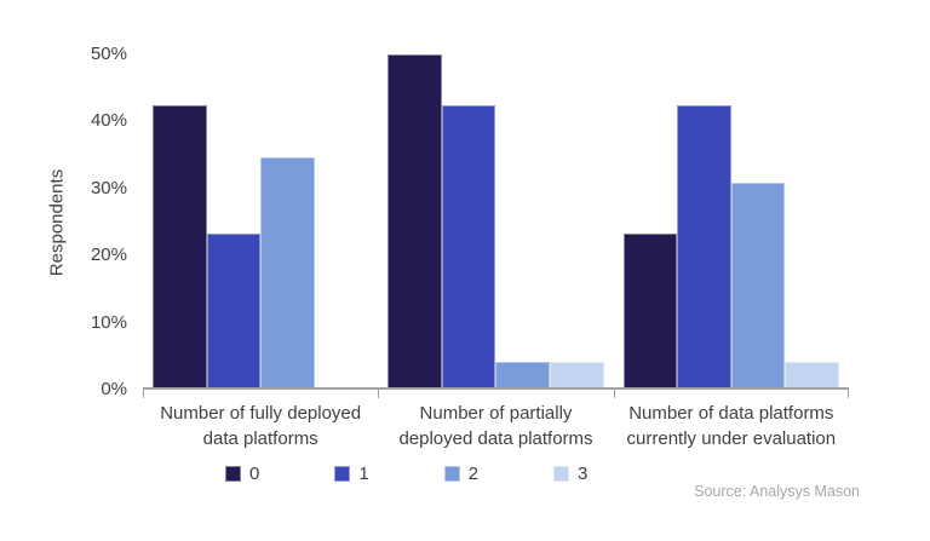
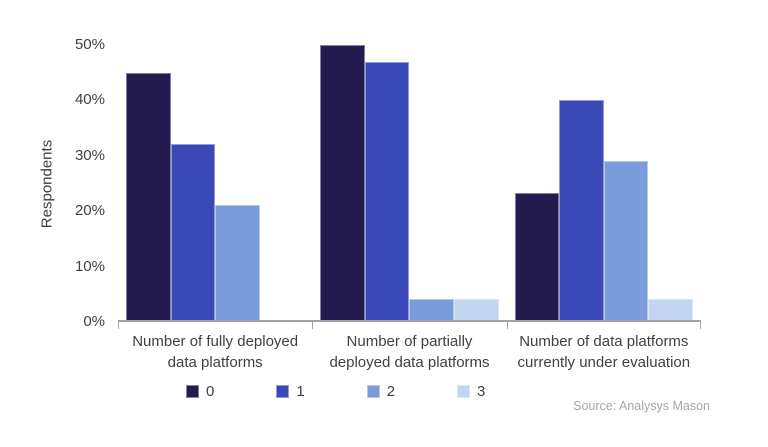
0/Number of fully deployed data platforms: 42% -> 45%
1/Number of fully deployed data platforms: 23% -> 32%
2/Number of fully deployed data platforms: 35% -> 21%
1/Number of partially deployed data platforms: 42% -> 47%
1/Number of data platforms currently under evaluation: 42% -> 40%
2/Number of data platforms currently under evaluation: 31% -> 29%
